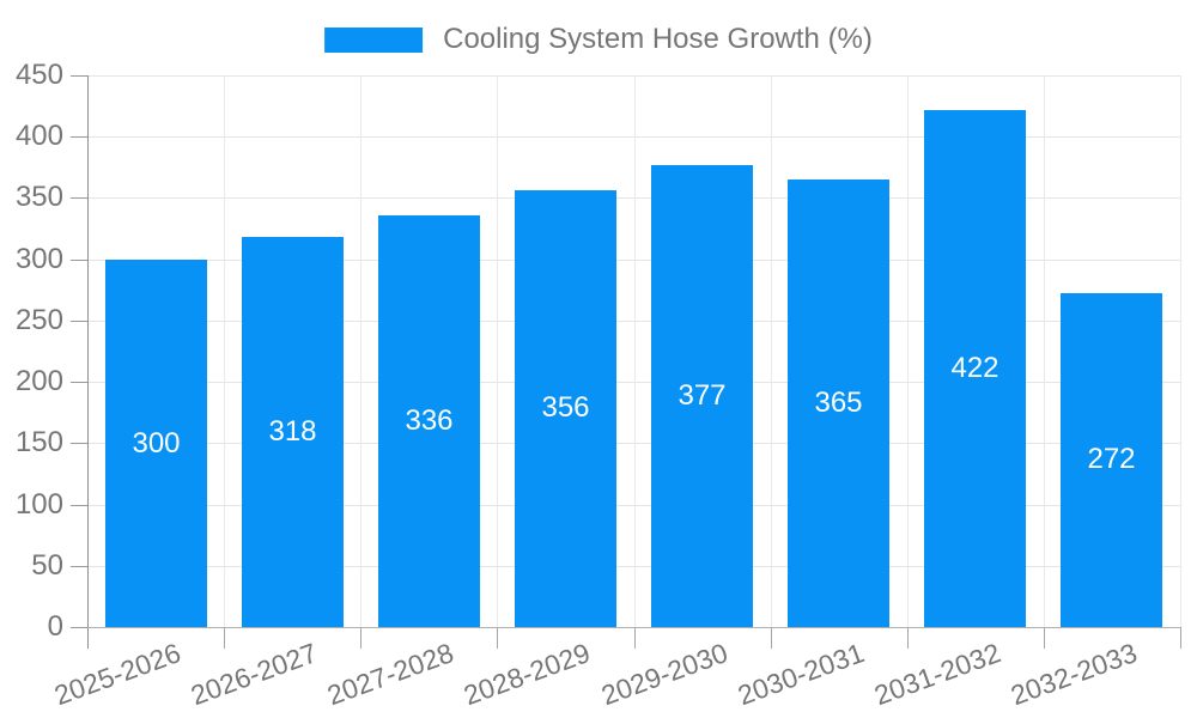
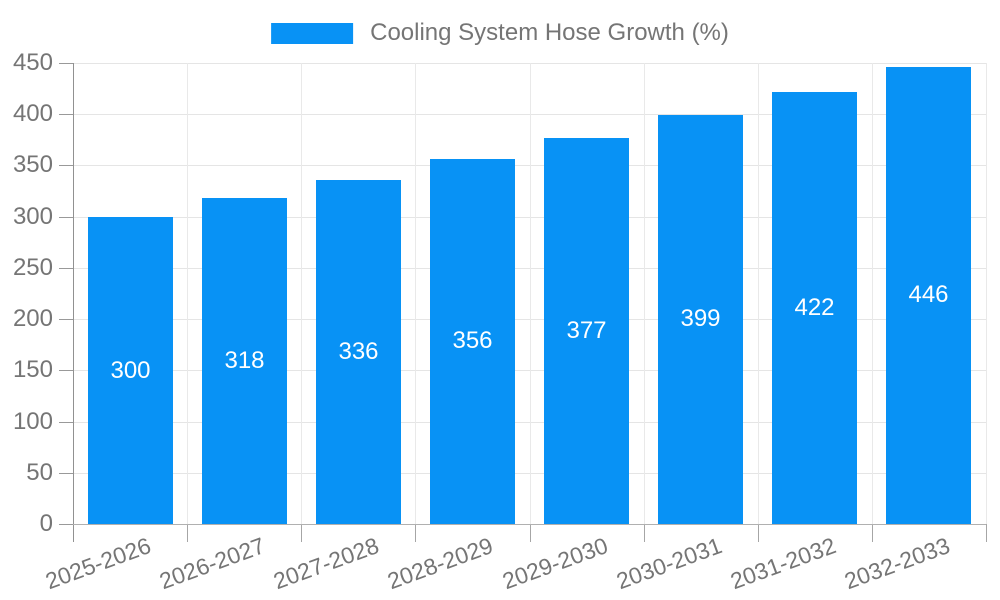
2030-2031: 365 -> 399
2032-2033: 272 -> 446
